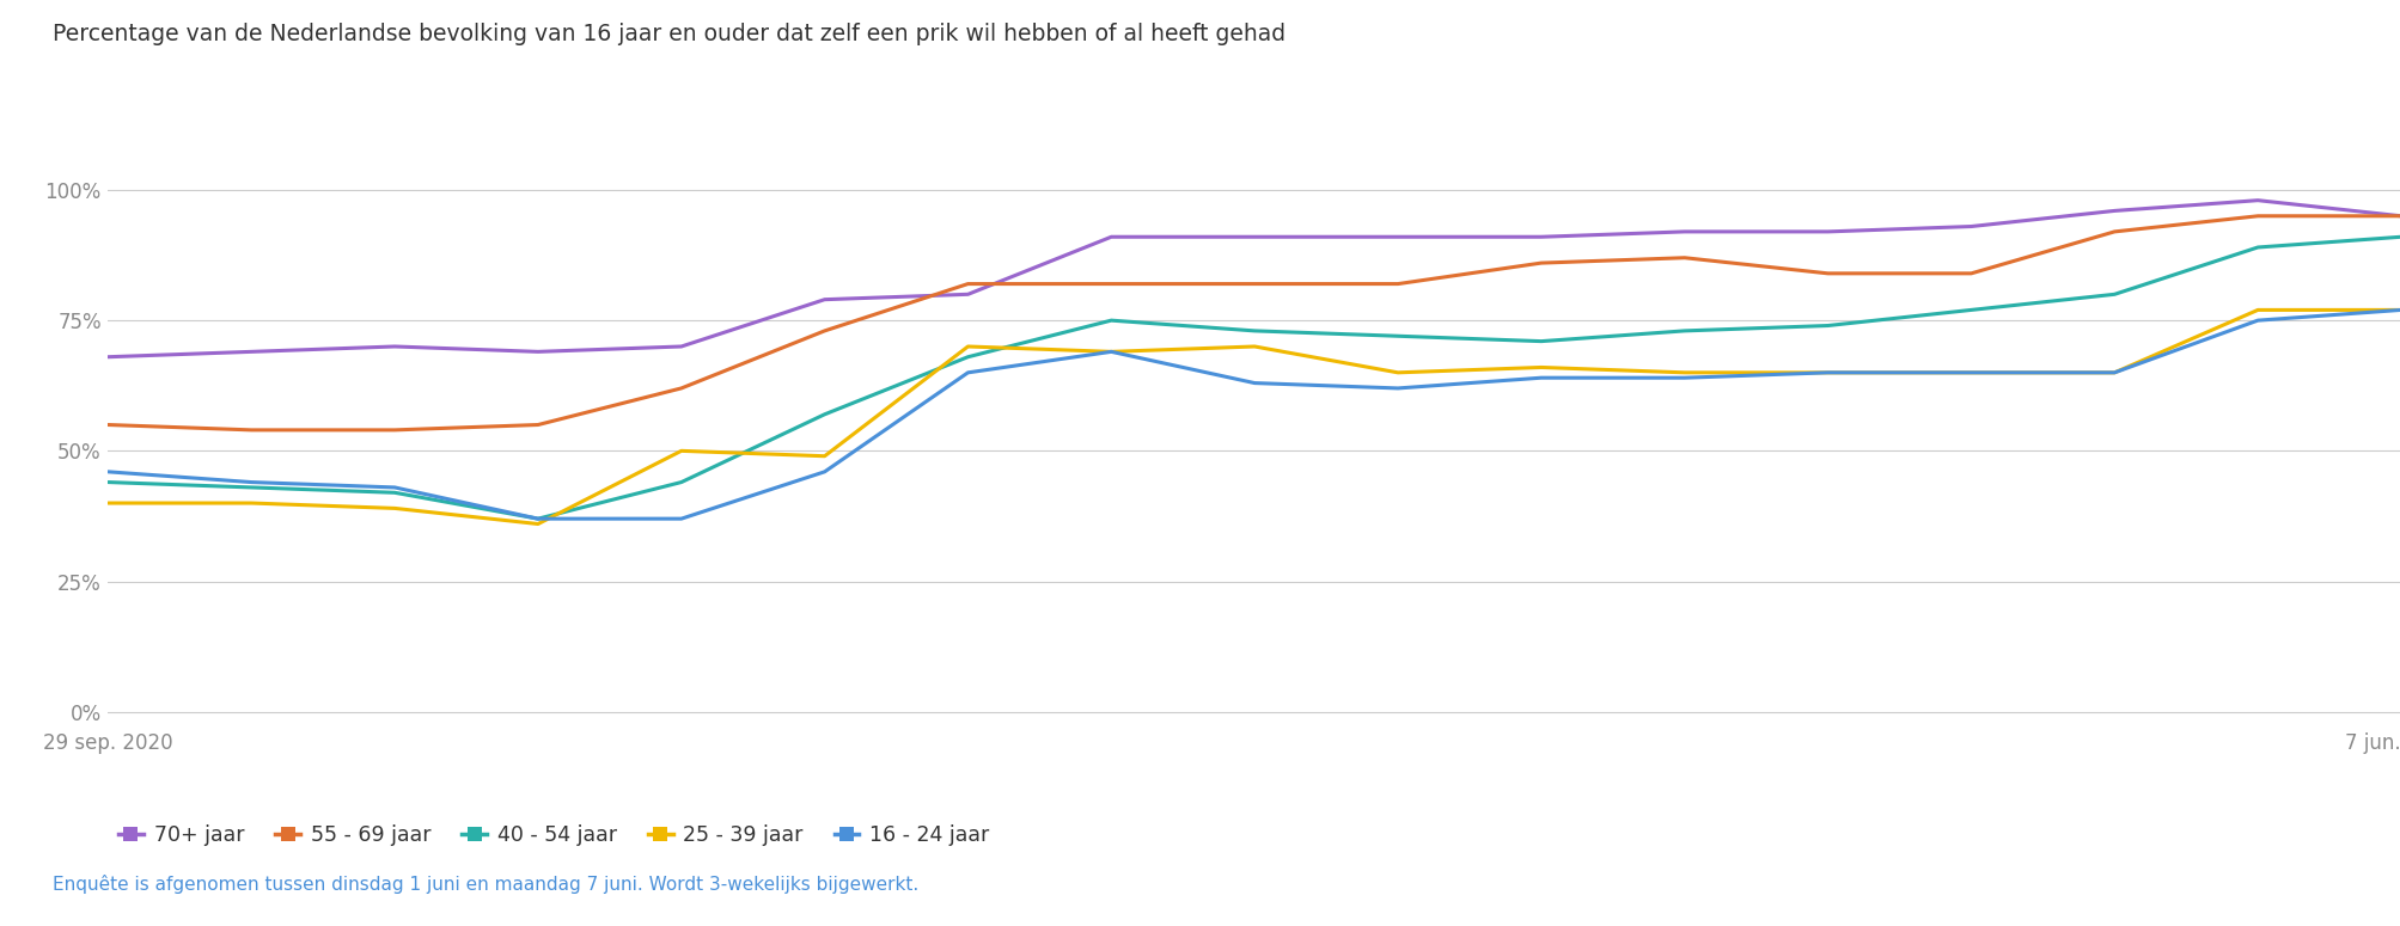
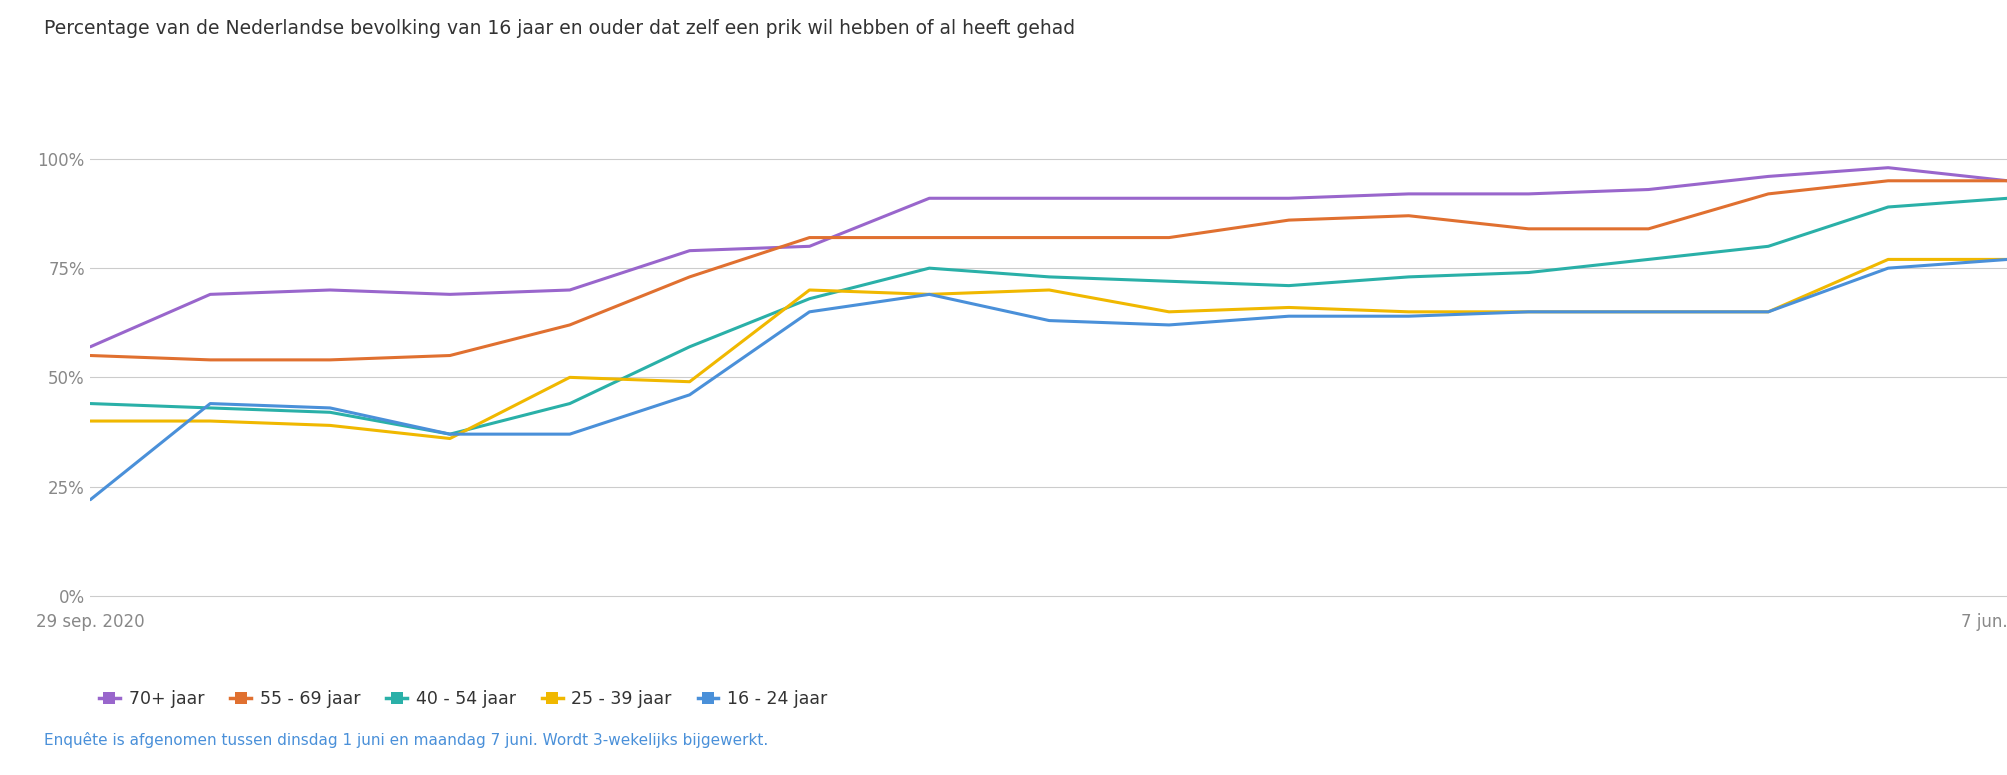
70+ jaar/29 sep. 2020: 68% -> 57%
16 - 24 jaar/29 sep. 2020: 46% -> 22%
